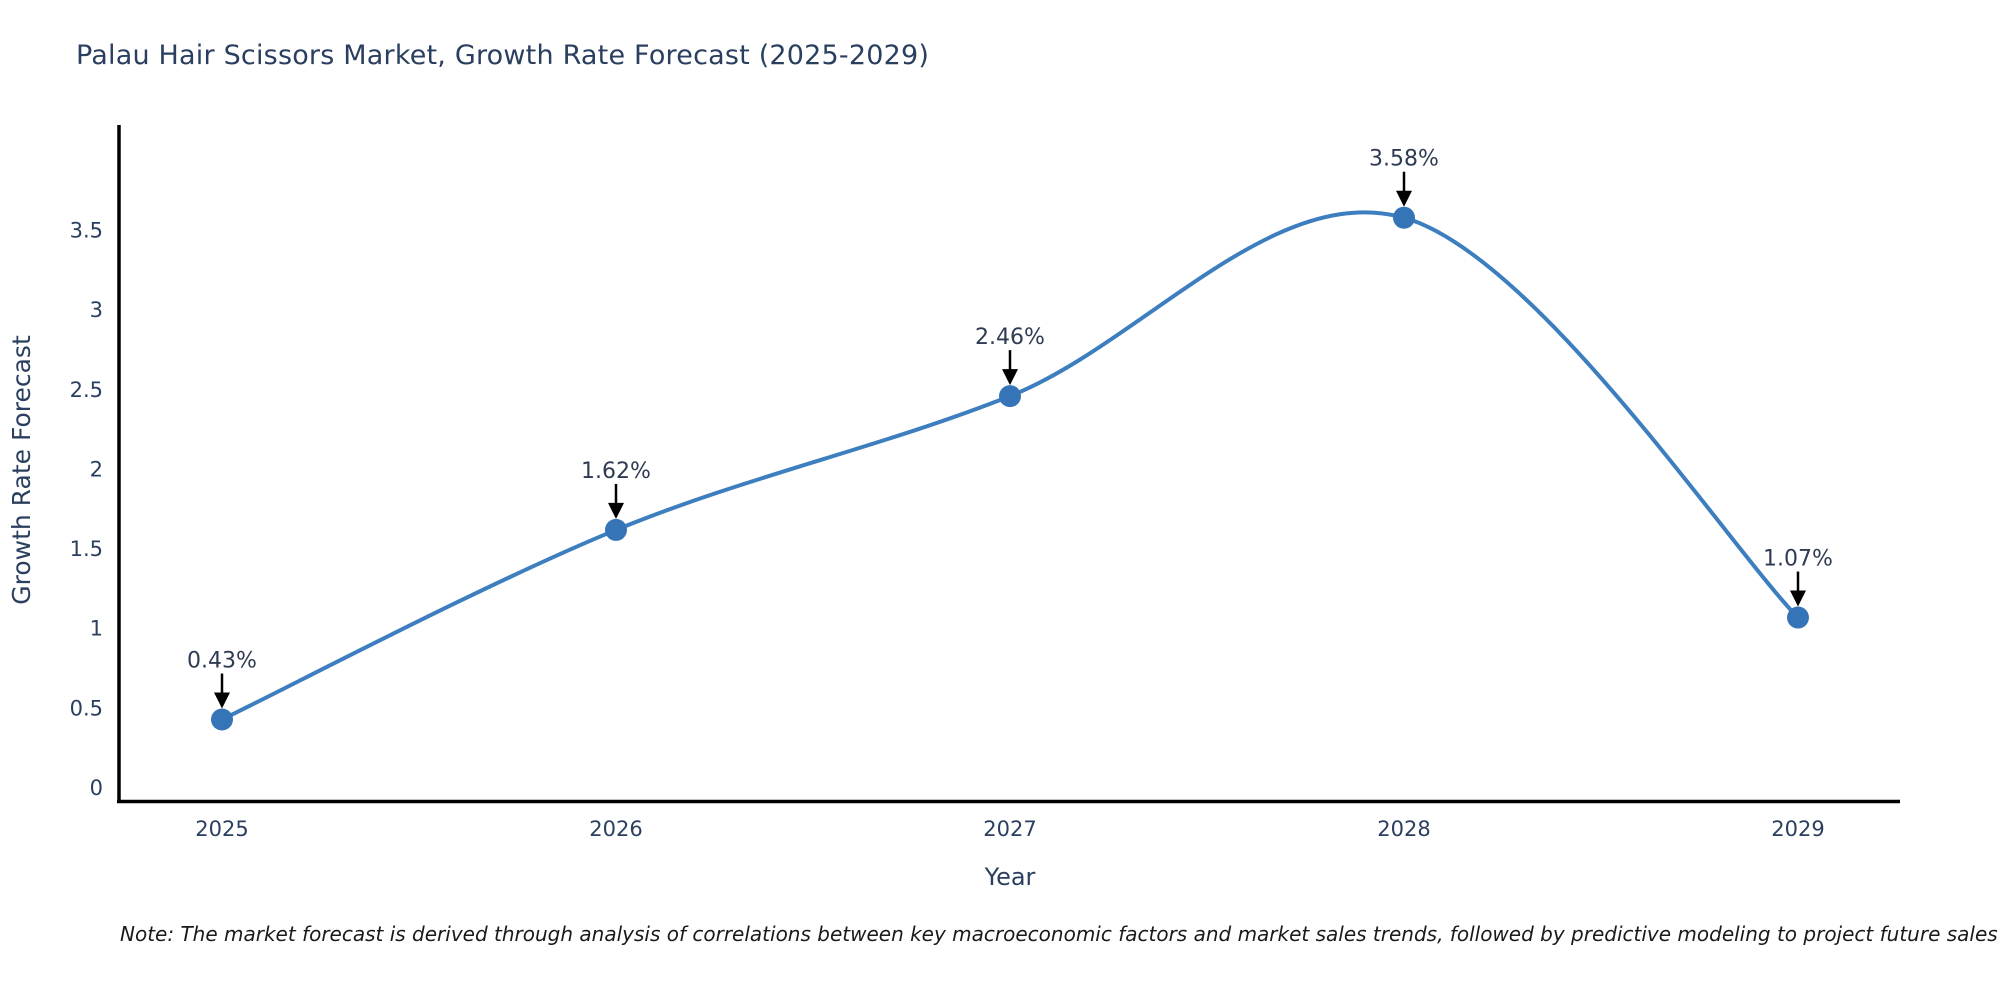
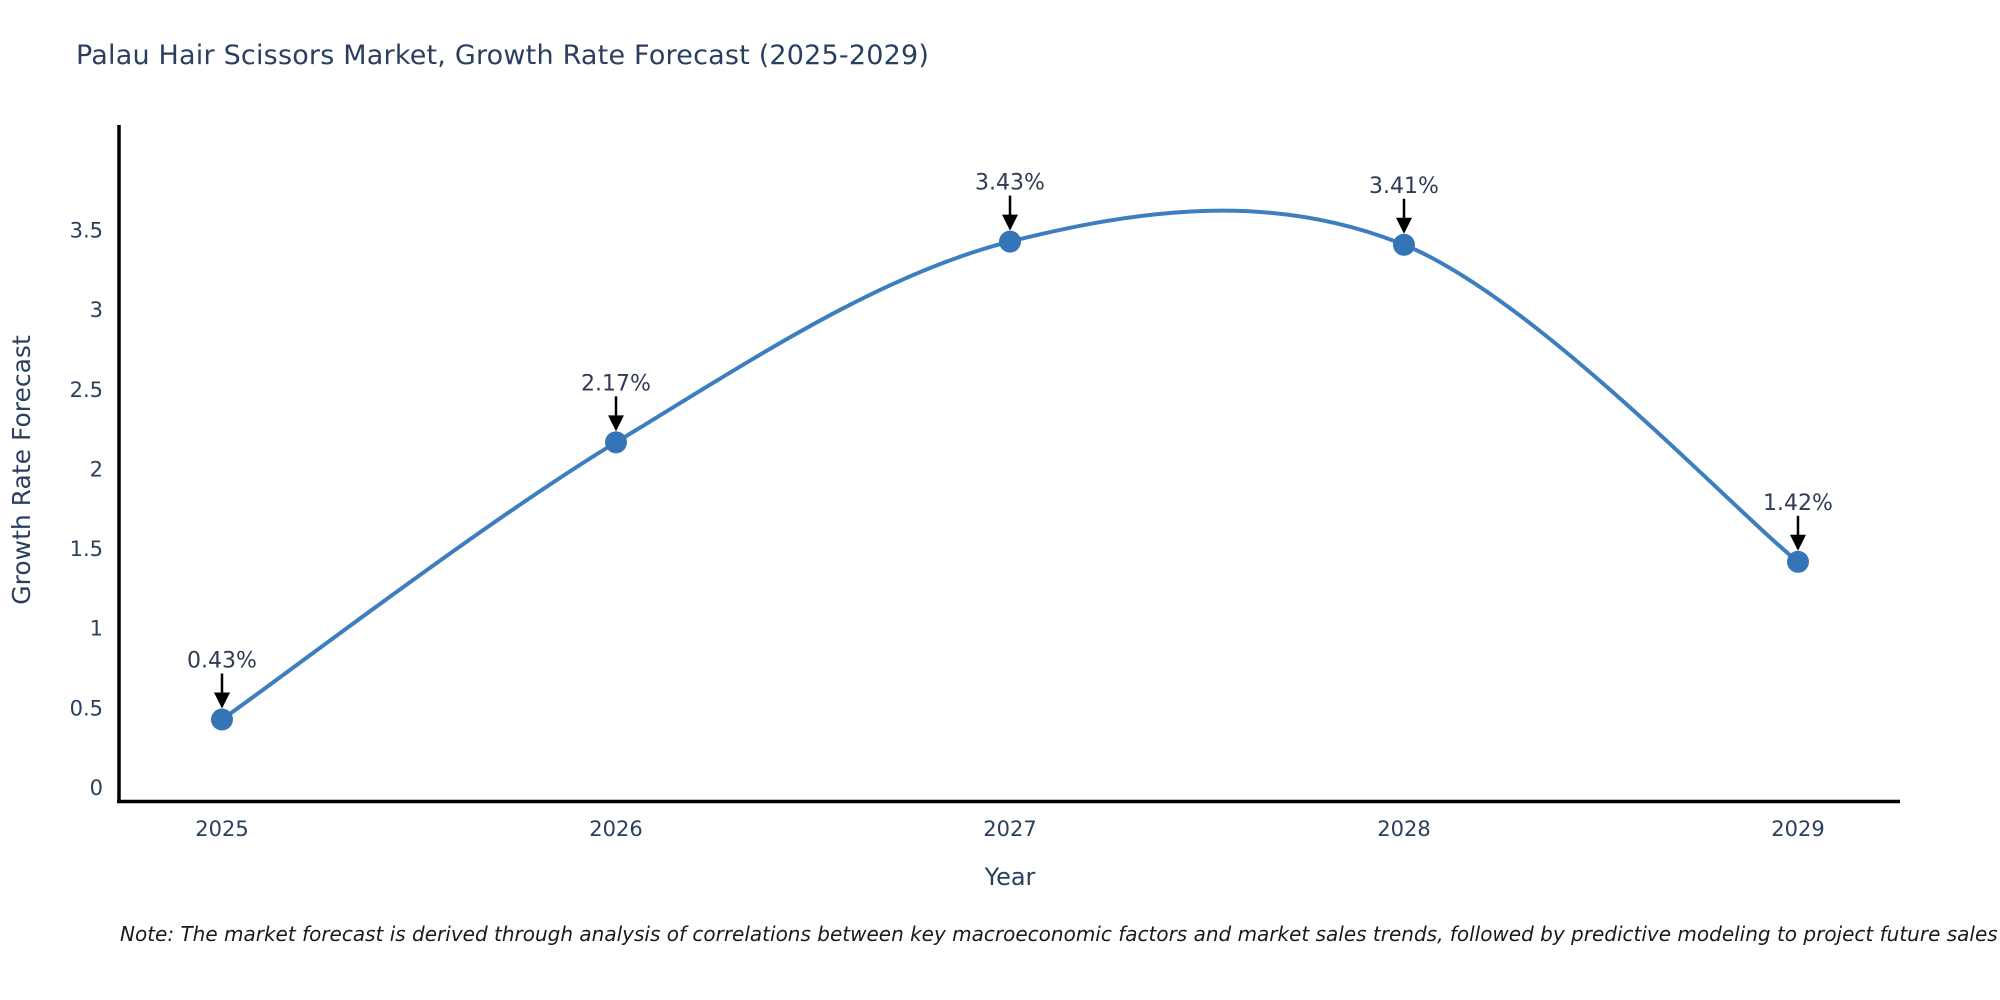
2026: 1.62% -> 2.17%
2027: 2.46% -> 3.43%
2028: 3.58% -> 3.41%
2029: 1.07% -> 1.42%
